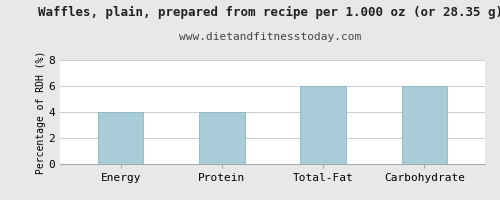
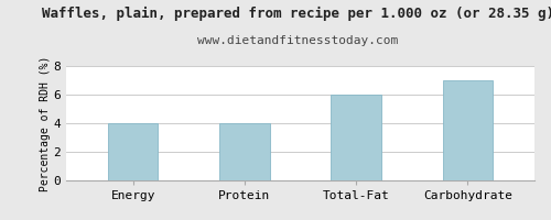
Carbohydrate: 6 -> 7
